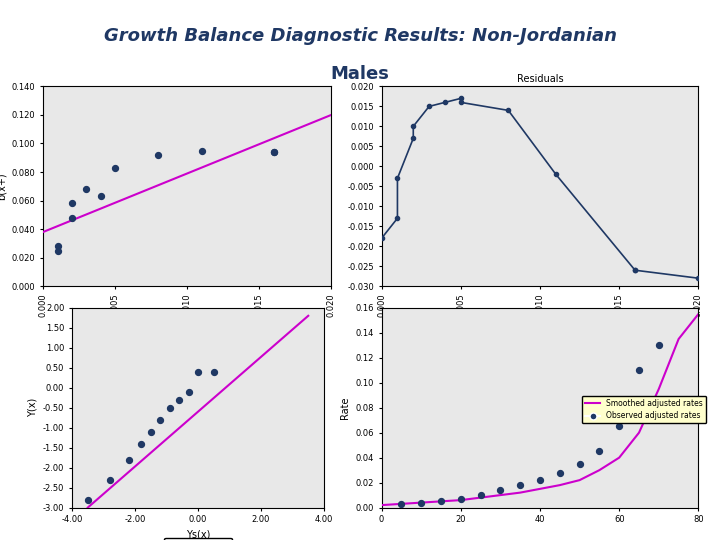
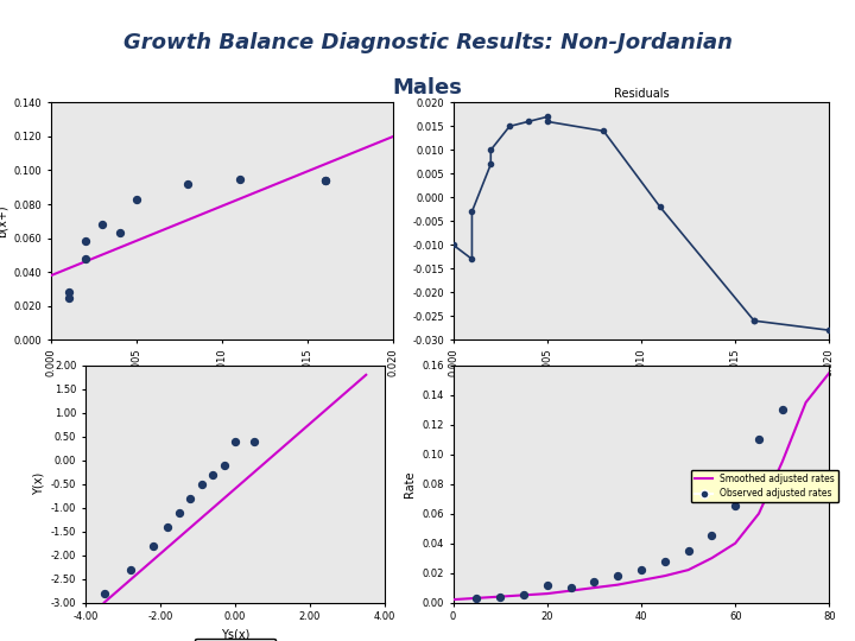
Residuals/0.000: -0.018 -> -0.010
Observed adjusted rates/20: 0.007 -> 0.012
